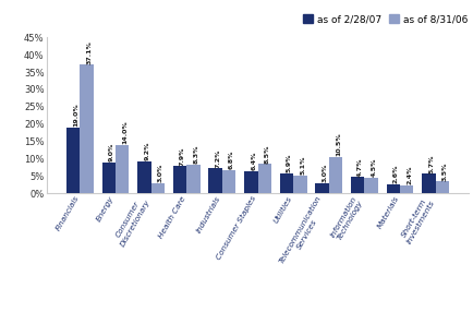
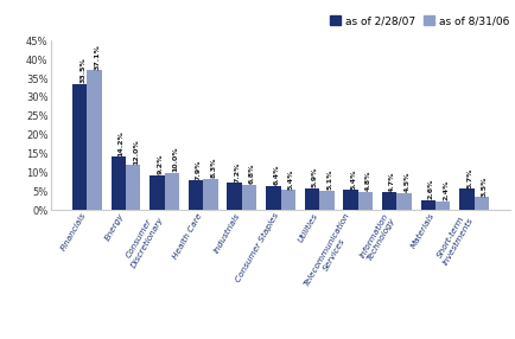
as of 2/28/07/Financials: 19.0% -> 33.5%
as of 2/28/07/Energy: 9.0% -> 14.2%
as of 8/31/06/Energy: 14.0% -> 12.0%
as of 8/31/06/Consumer Discretionary: 3.0% -> 10.0%
as of 8/31/06/Consumer Staples: 8.5% -> 5.4%
as of 2/28/07/Telecommunication Services: 3.0% -> 5.4%
as of 8/31/06/Telecommunication Services: 10.5% -> 4.8%
